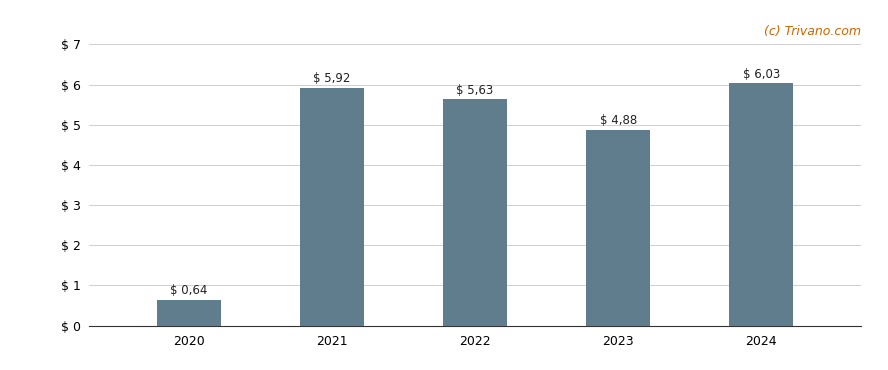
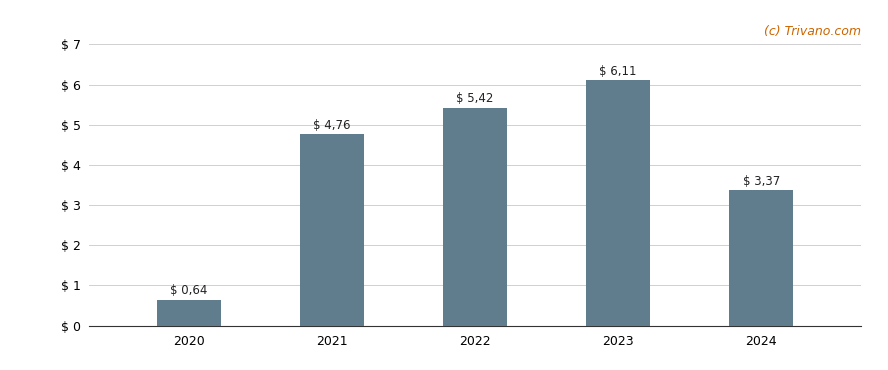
2021: 5,92 -> 4,76
2022: 5,63 -> 5,42
2023: 4,88 -> 6,11
2024: 6,03 -> 3,37
